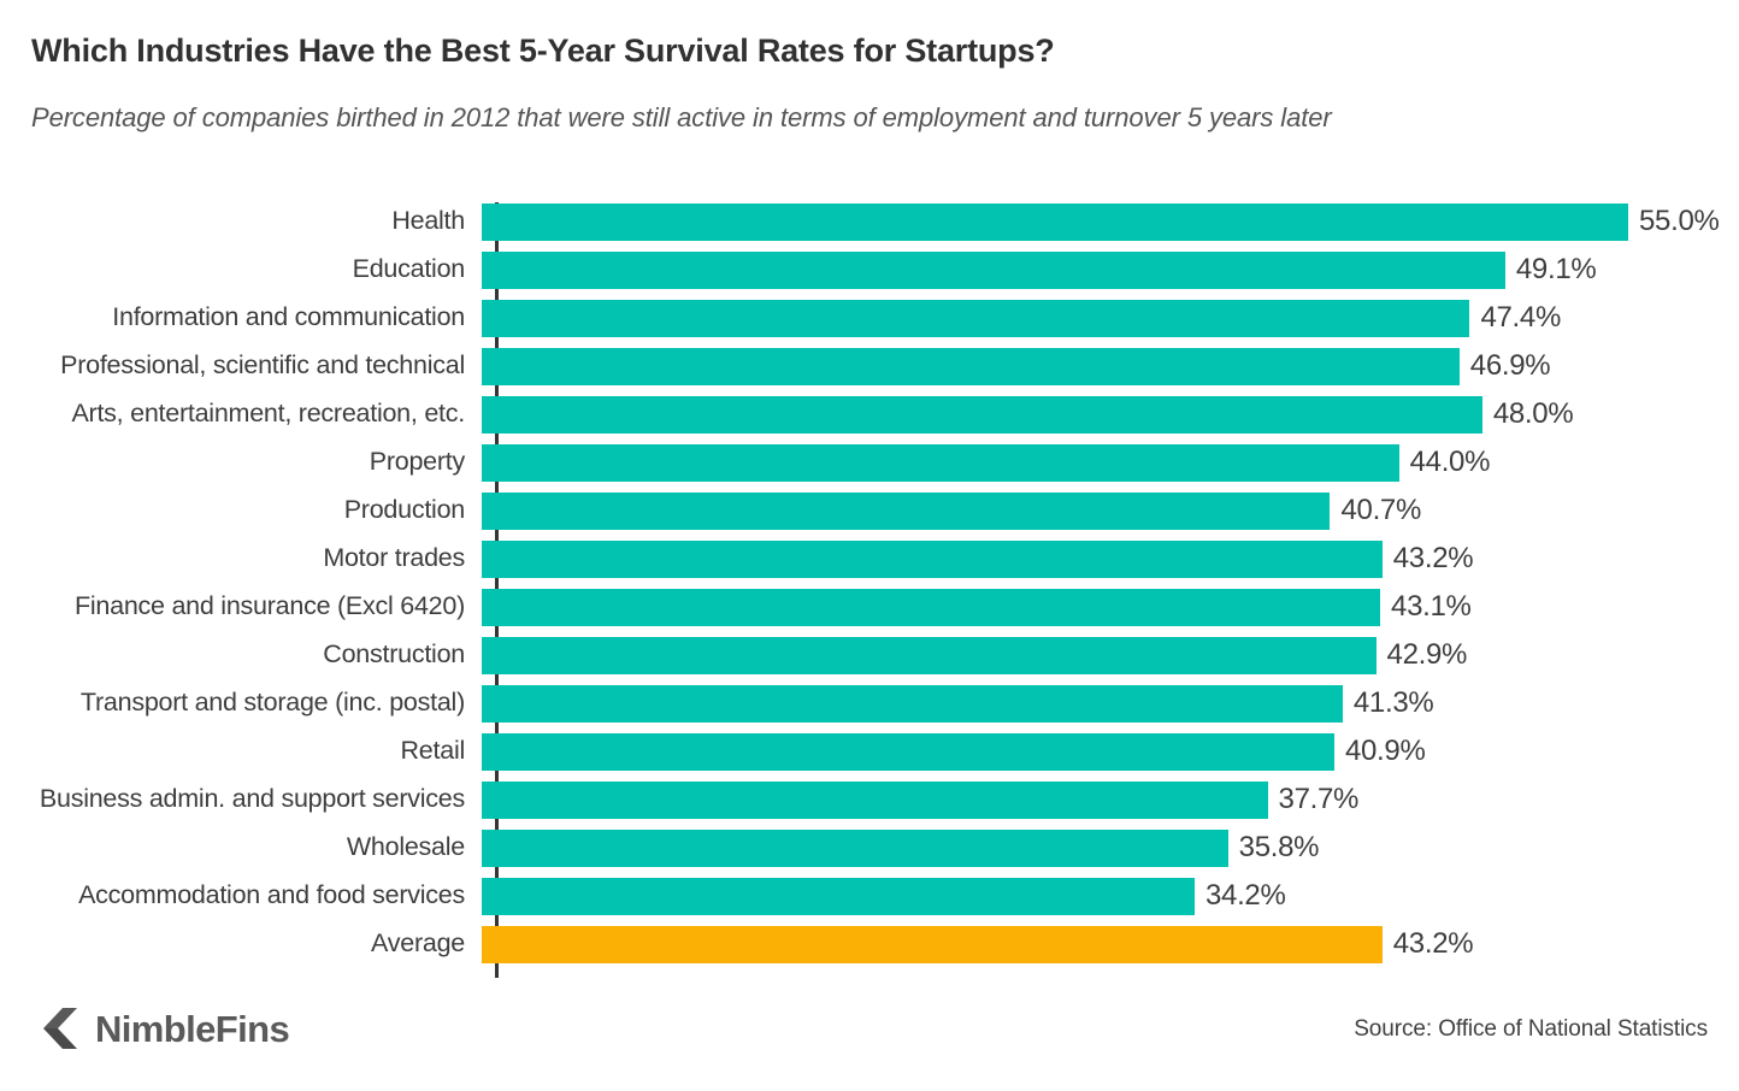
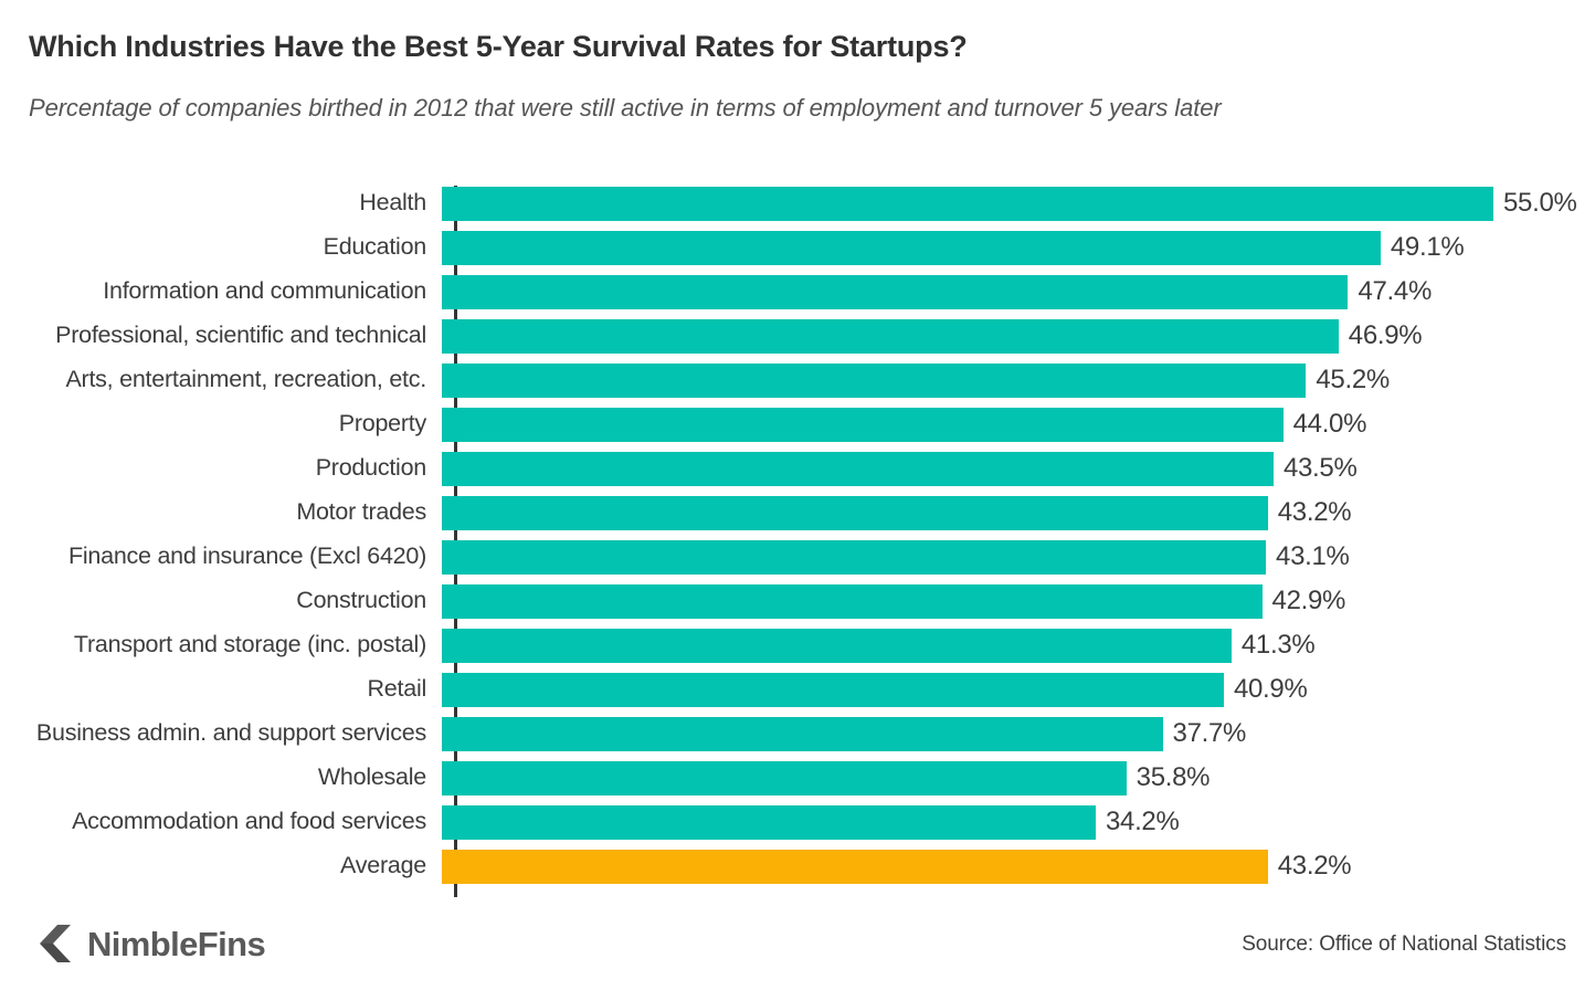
Arts, entertainment, recreation, etc.: 48.0% -> 45.2%
Production: 40.7% -> 43.5%
